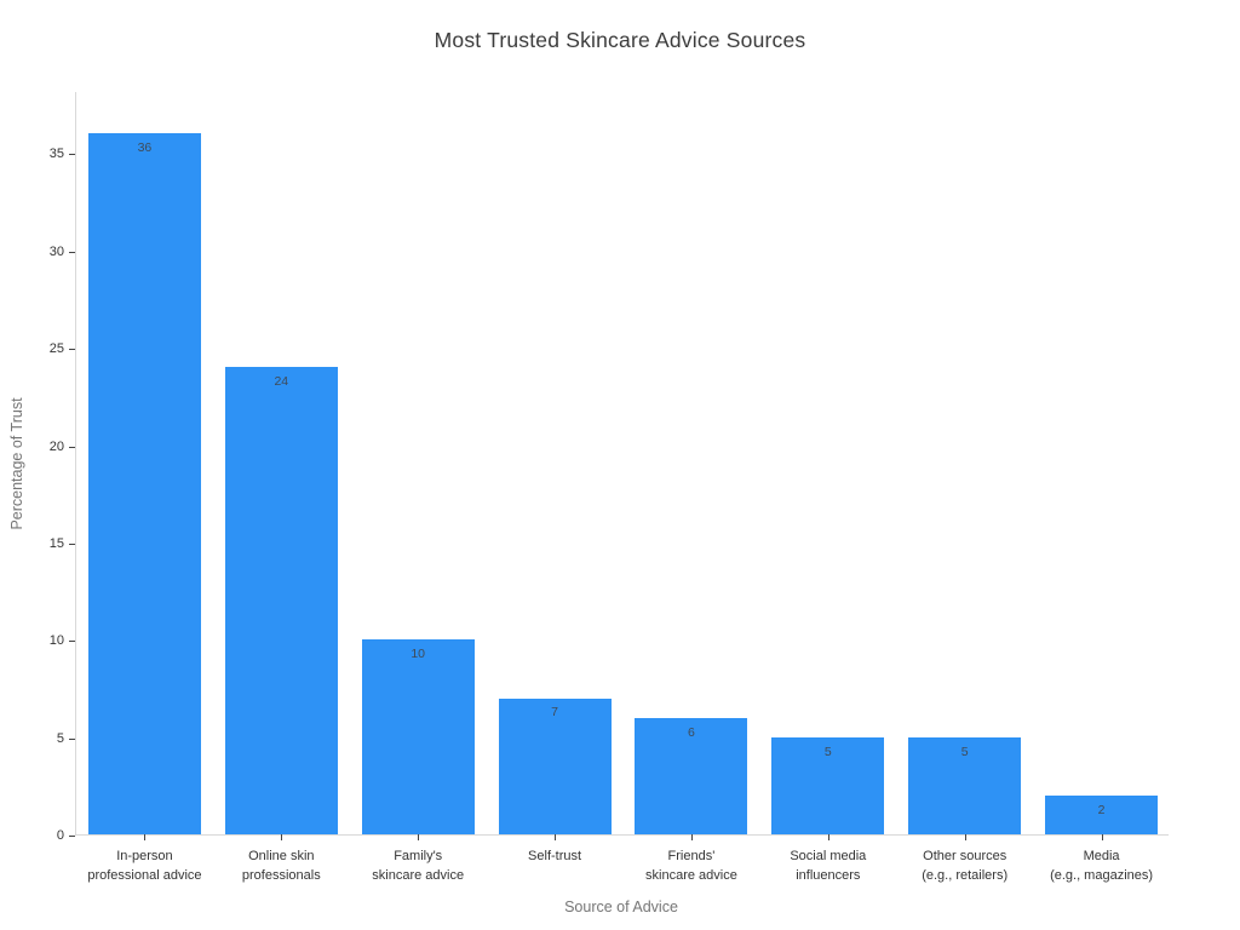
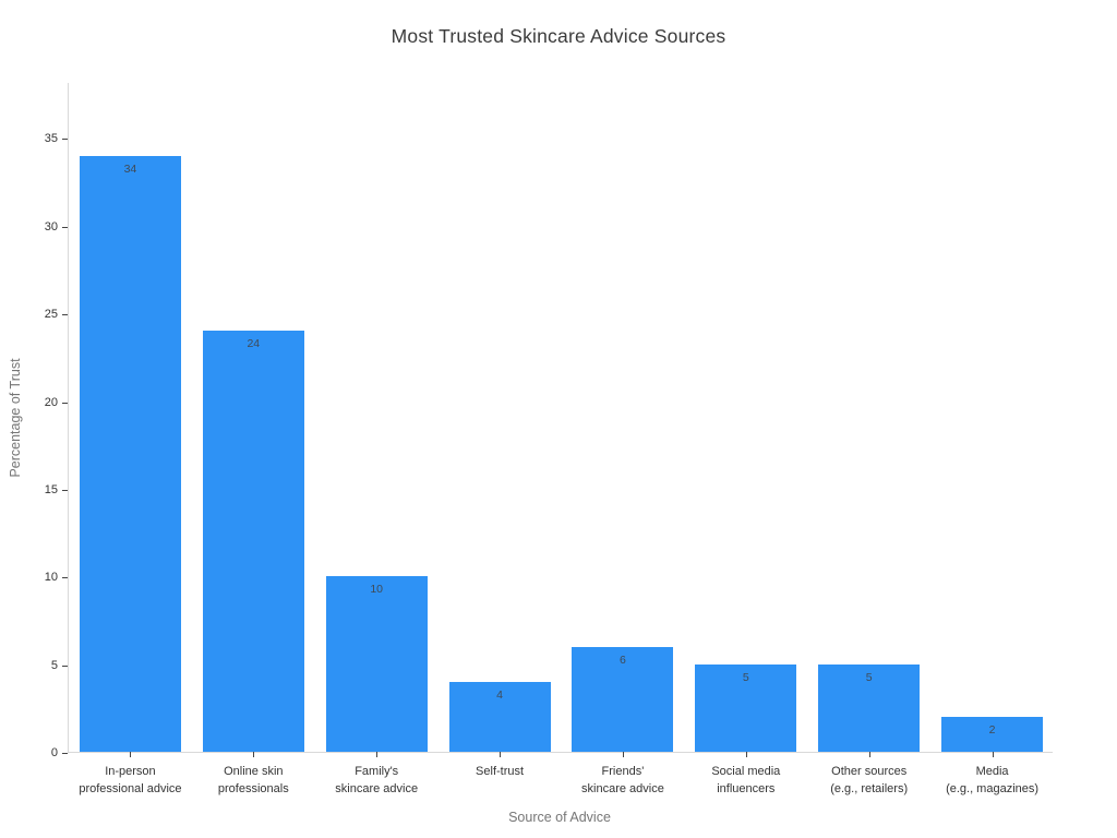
In-person professional advice: 36 -> 34
Self-trust: 7 -> 4
